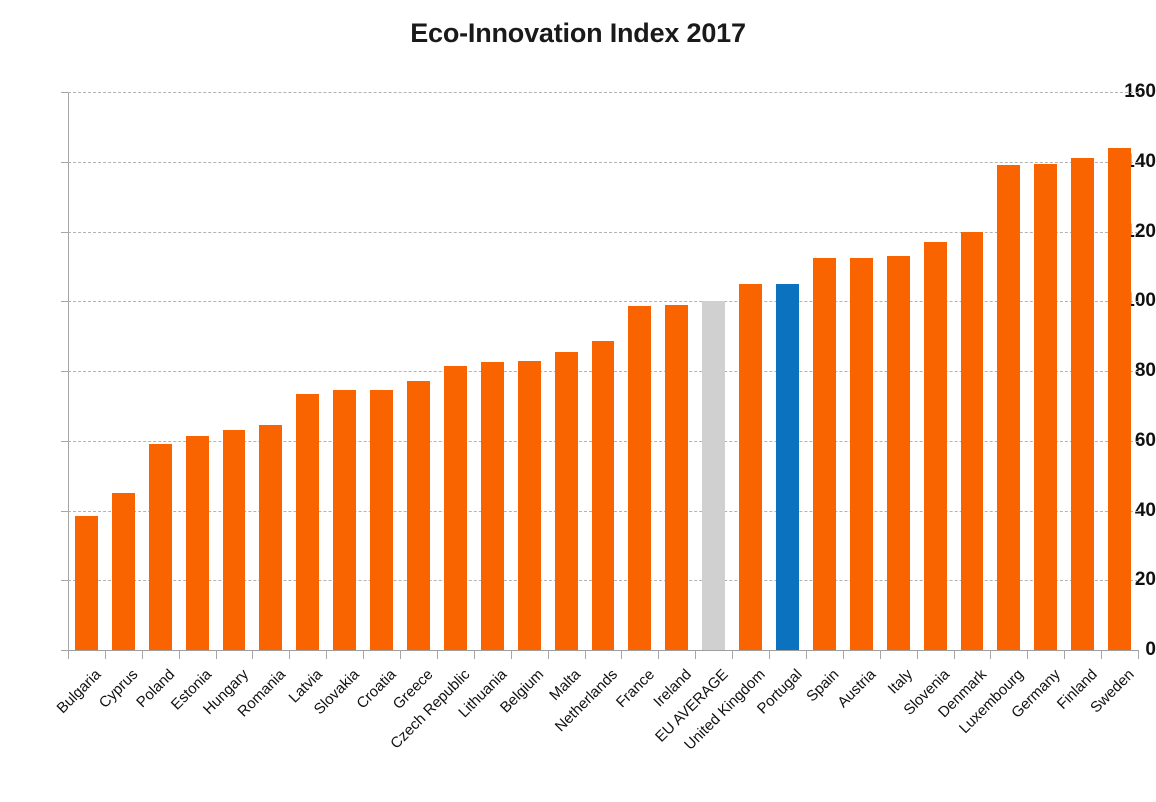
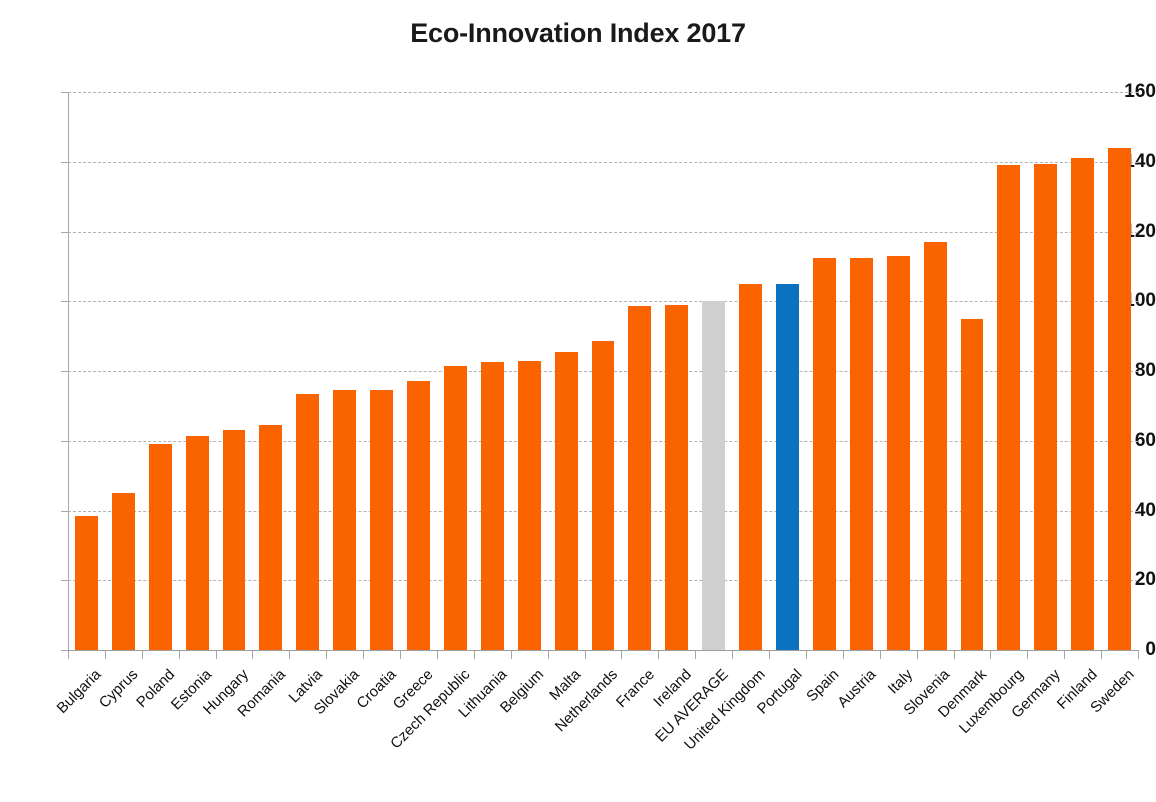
Denmark: 120 -> 95
